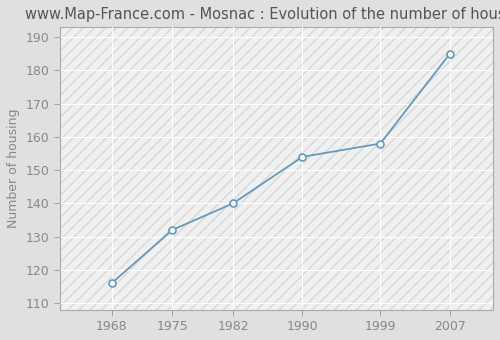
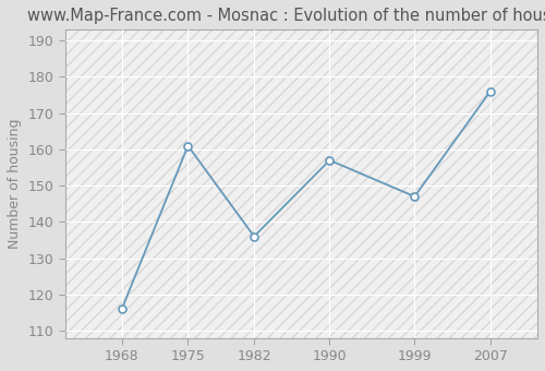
1975: 132 -> 161
1982: 140 -> 136
1990: 154 -> 157
1999: 158 -> 147
2007: 185 -> 176
